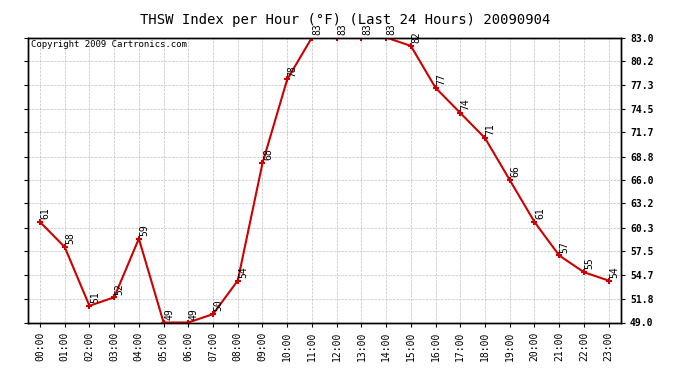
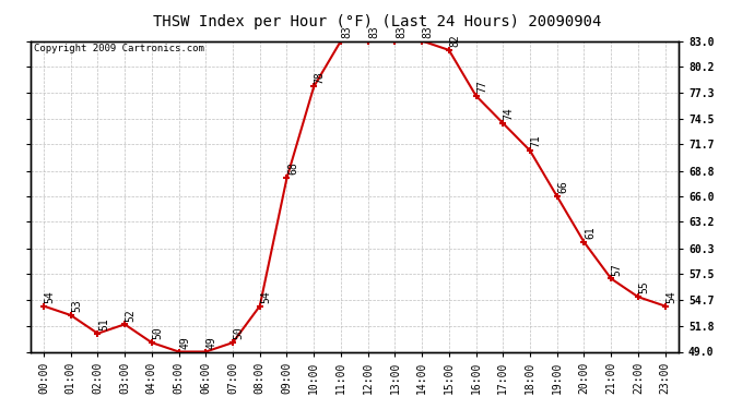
00:00: 61 -> 54
01:00: 58 -> 53
04:00: 59 -> 50
